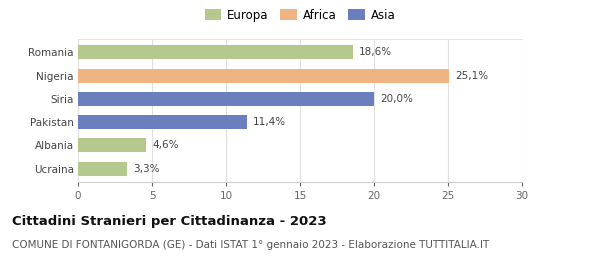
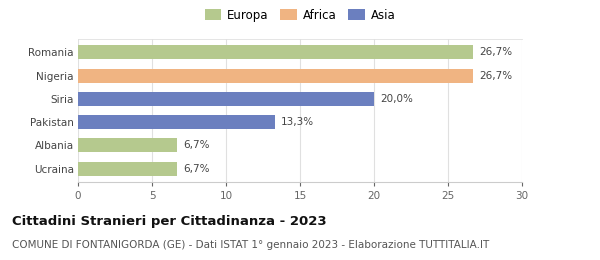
Romania: 18,6% -> 26,7%
Nigeria: 25,1% -> 26,7%
Pakistan: 11,4% -> 13,3%
Albania: 4,6% -> 6,7%
Ucraina: 3,3% -> 6,7%
